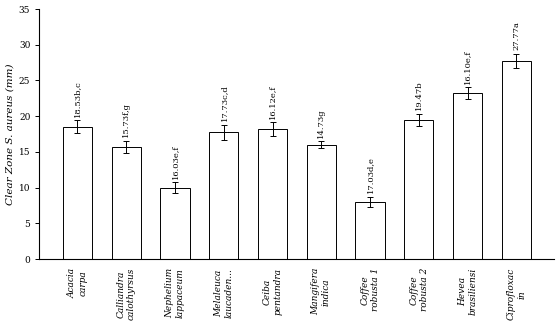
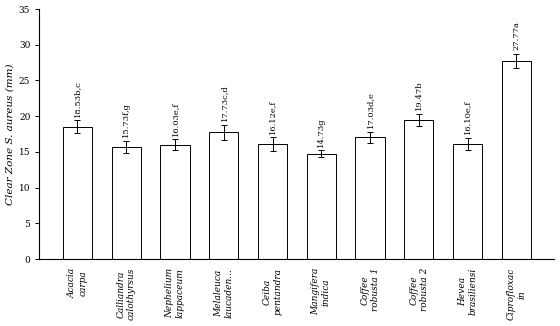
Nephelium lappaceum: 10.0 -> 16.0
Ceiba pentandra: 18.2 -> 16.1
Mangifera indica: 16.0 -> 14.7
Coffee robusta 1: 8.0 -> 17.0
Hevea brasiliensi: 23.2 -> 16.1
